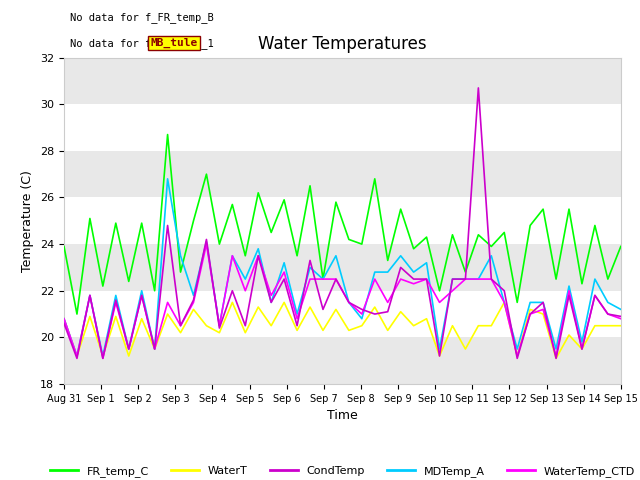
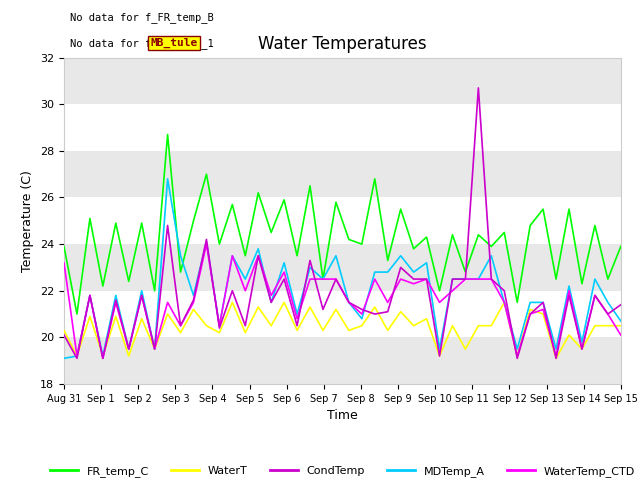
WaterT/Aug 31: 20.8 -> 20.3
CondTemp/Aug 31: 20.6 -> 20.1
MDTemp_A/Aug 31: 20.8 -> 19.1
WaterTemp_CTD/Aug 31: 20.8 -> 23.2
CondTemp/Sep 15: 20.9 -> 21.4
MDTemp_A/Sep 15: 21.2 -> 20.7
WaterTemp_CTD/Sep 15: 20.8 -> 20.1
